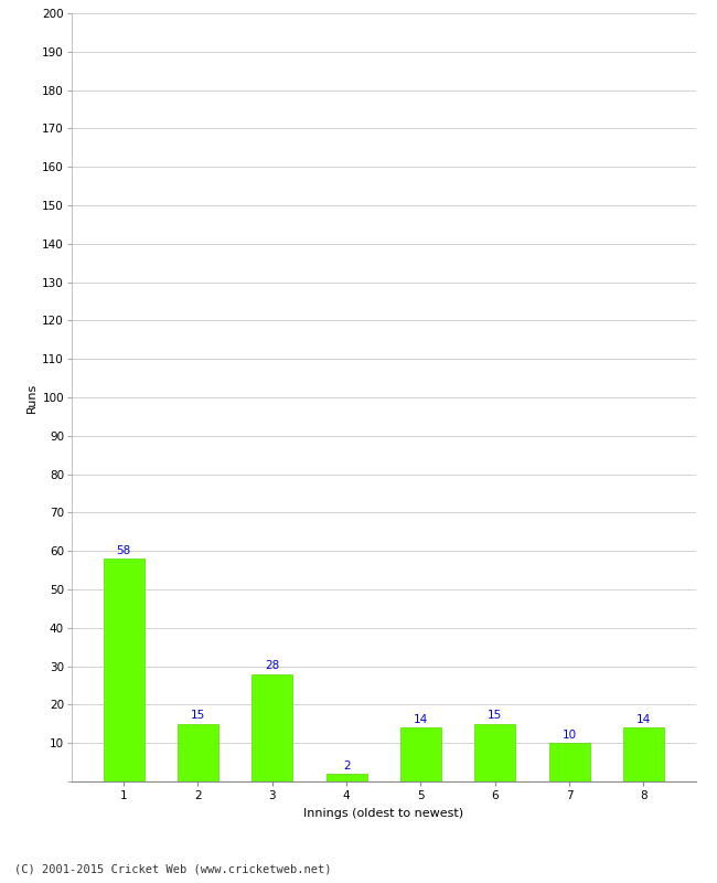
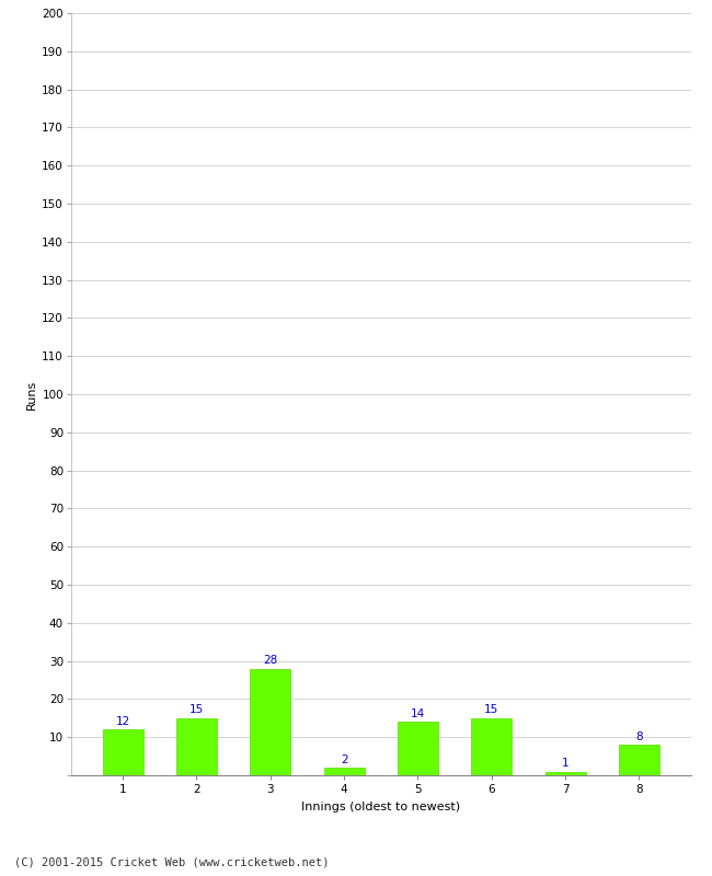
1: 58 -> 12
7: 10 -> 1
8: 14 -> 8
